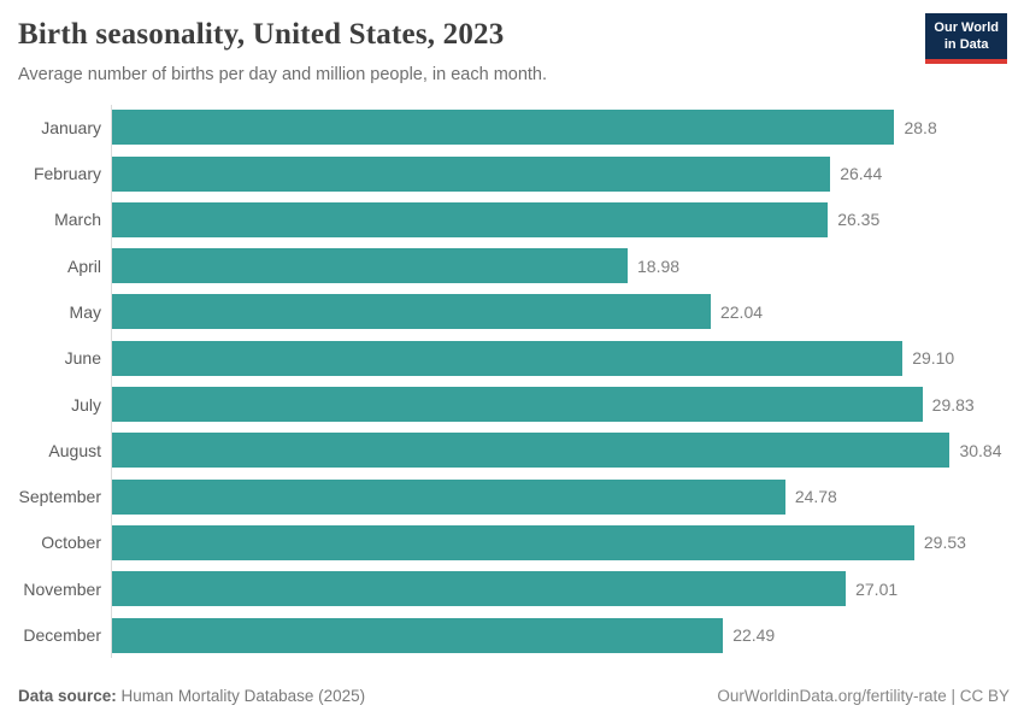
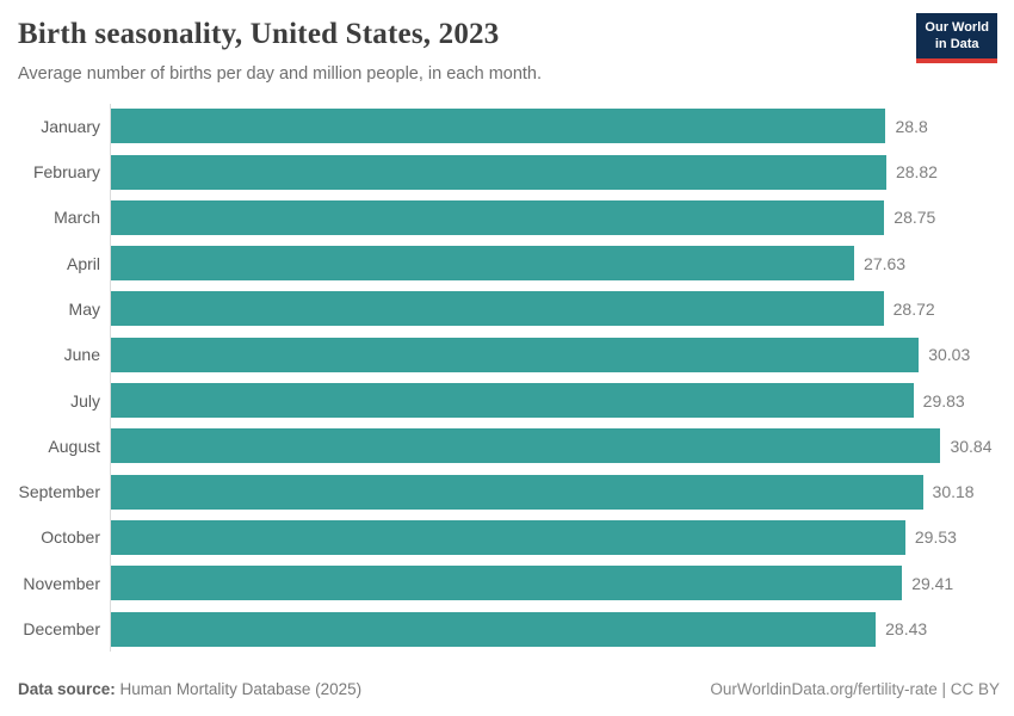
February: 26.44 -> 28.82
March: 26.35 -> 28.75
April: 18.98 -> 27.63
May: 22.04 -> 28.72
June: 29.10 -> 30.03
September: 24.78 -> 30.18
November: 27.01 -> 29.41
December: 22.49 -> 28.43
